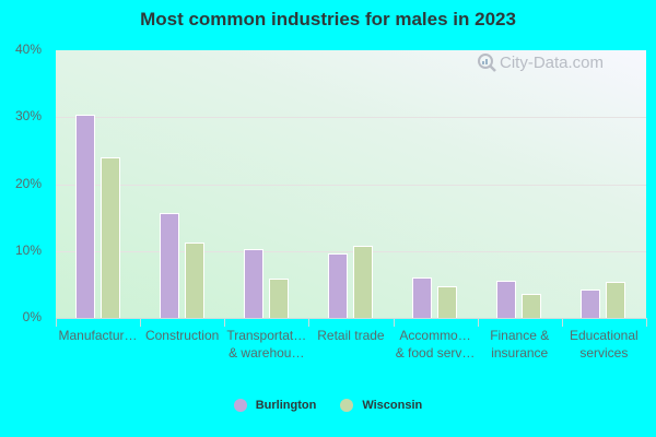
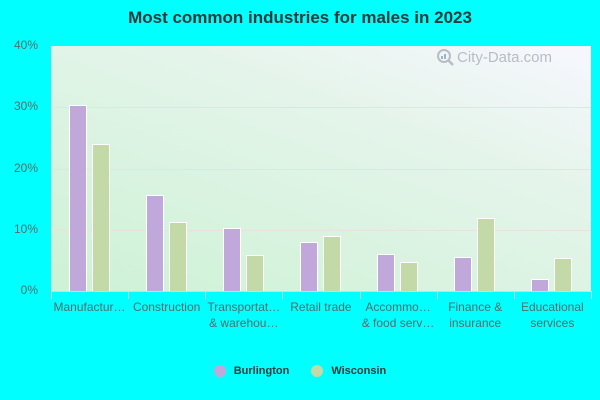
Burlington/Retail trade: 10% -> 8%
Wisconsin/Retail trade: 11% -> 9%
Wisconsin/Finance & insurance: 4% -> 12%
Burlington/Educational services: 4% -> 2%
